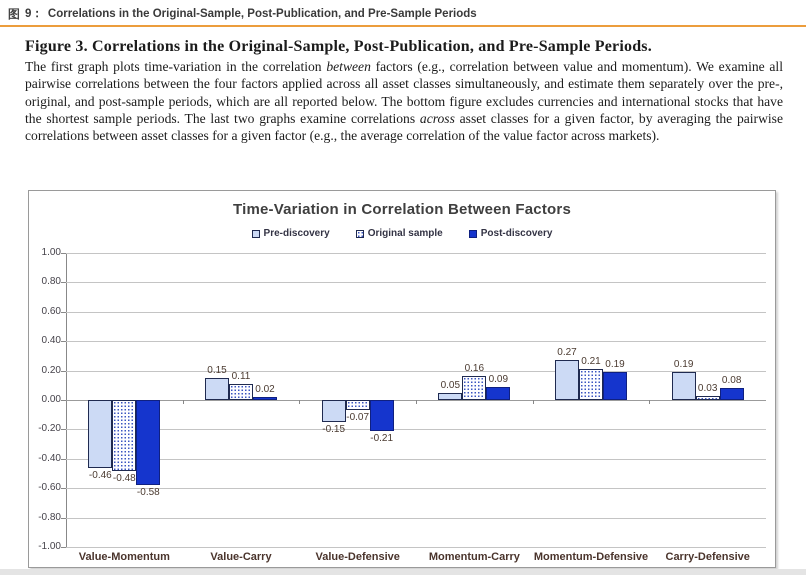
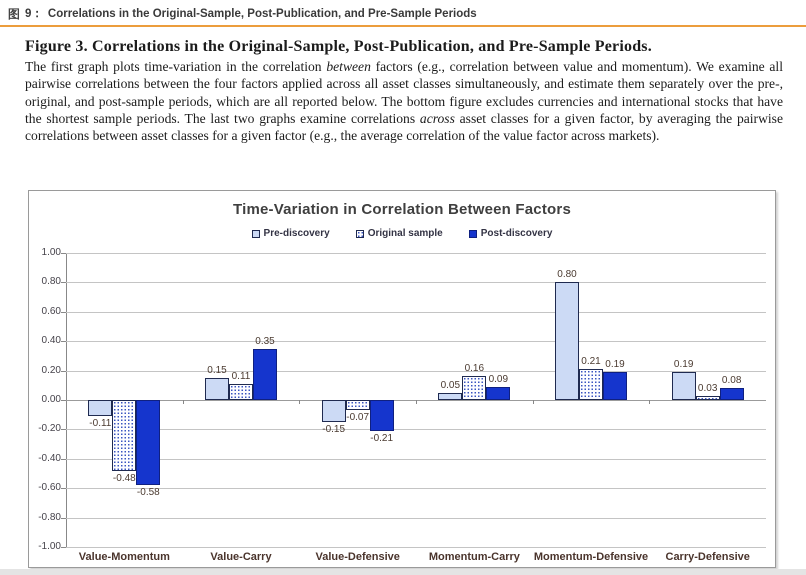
Pre-discovery/Value-Momentum: -0.46 -> -0.11
Post-discovery/Value-Carry: 0.02 -> 0.35
Pre-discovery/Momentum-Defensive: 0.27 -> 0.80
